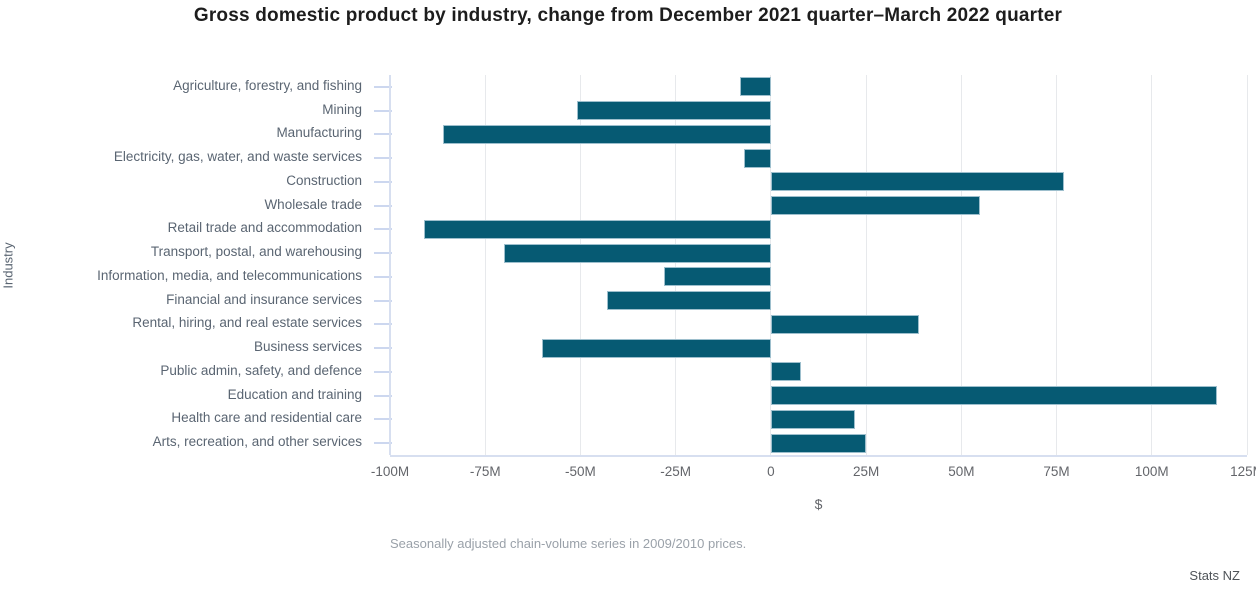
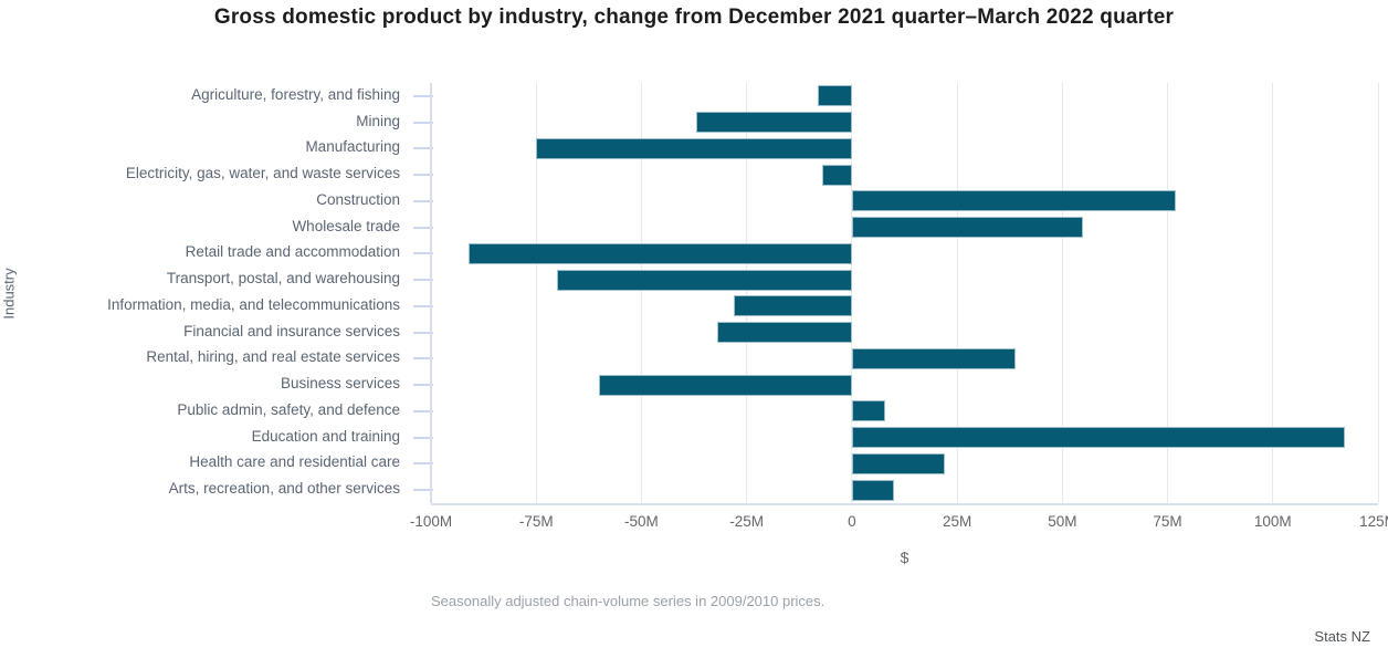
Mining: -51M -> -37M
Manufacturing: -86M -> -75M
Financial and insurance services: -43M -> -32M
Arts, recreation, and other services: 25M -> 10M
